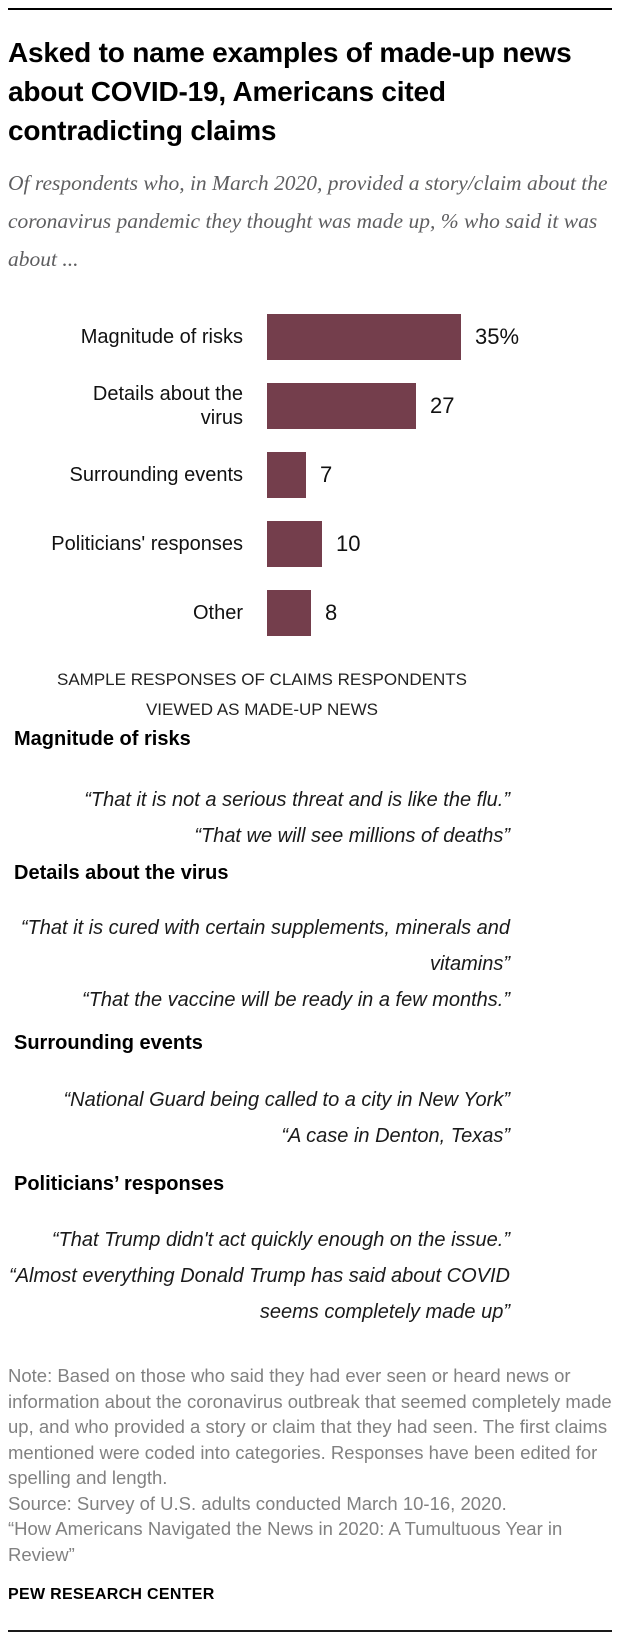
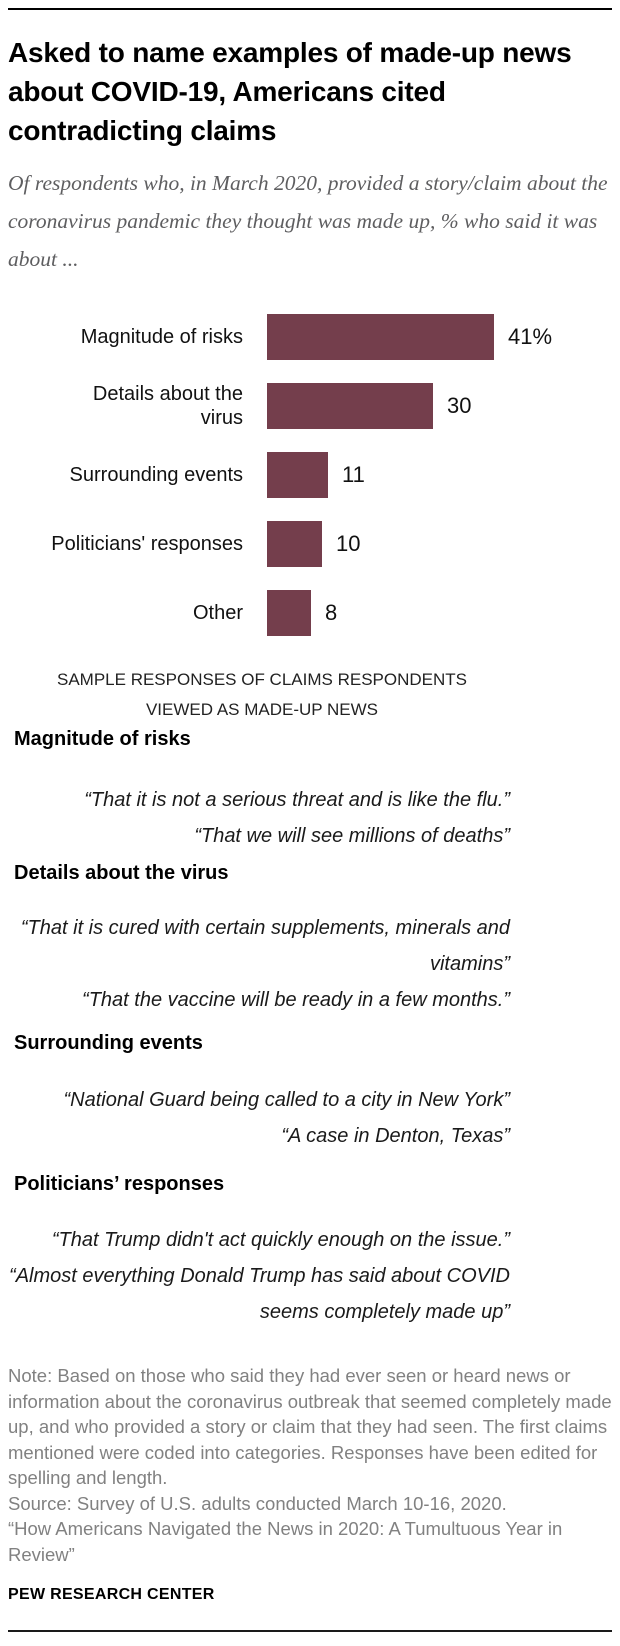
Magnitude of risks: 35% -> 41%
Details about the virus: 27 -> 30
Surrounding events: 7 -> 11
